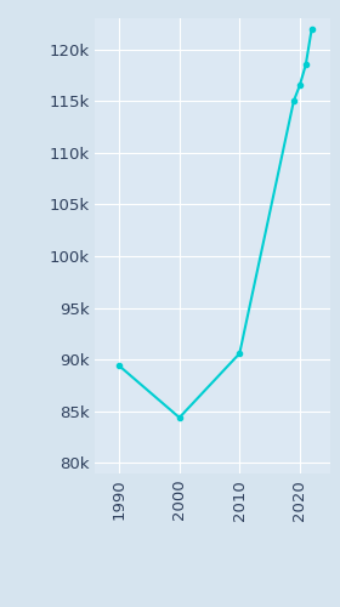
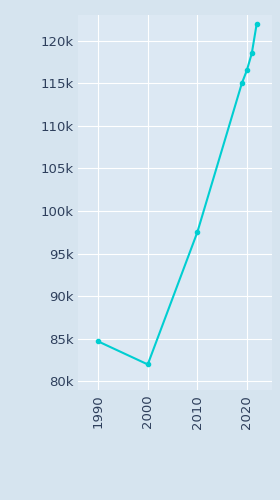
1990: 89.4k -> 84.7k
2000: 84.4k -> 82.0k
2010: 90.6k -> 97.5k
